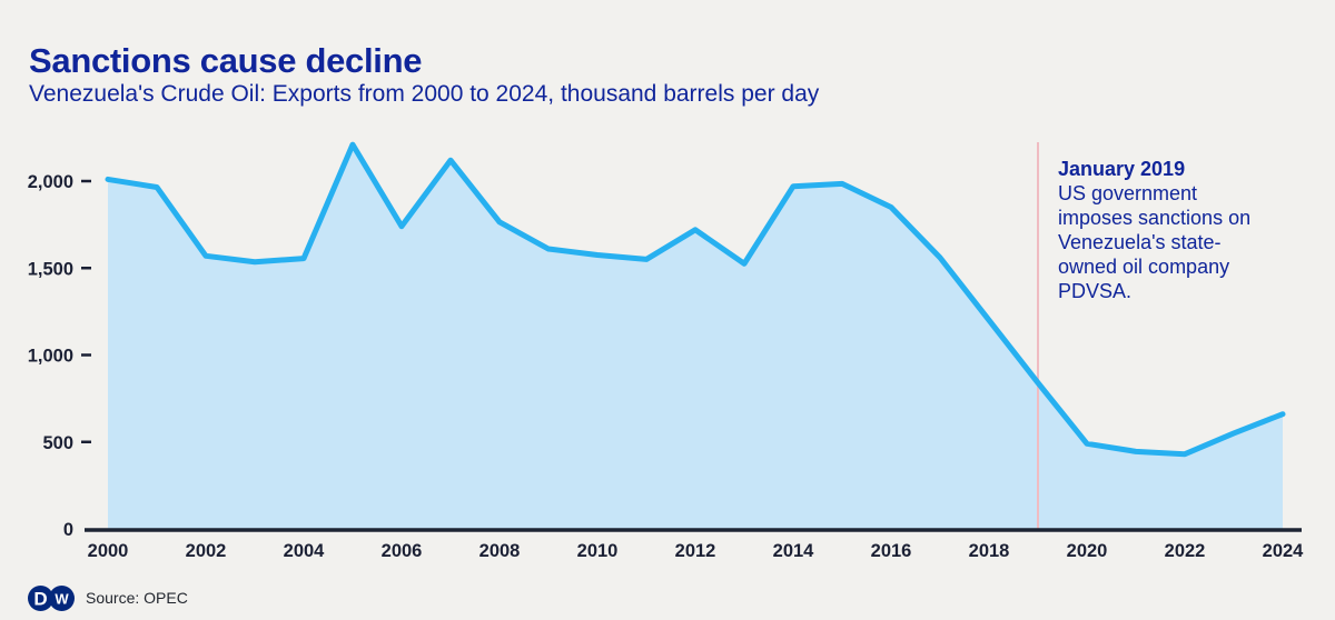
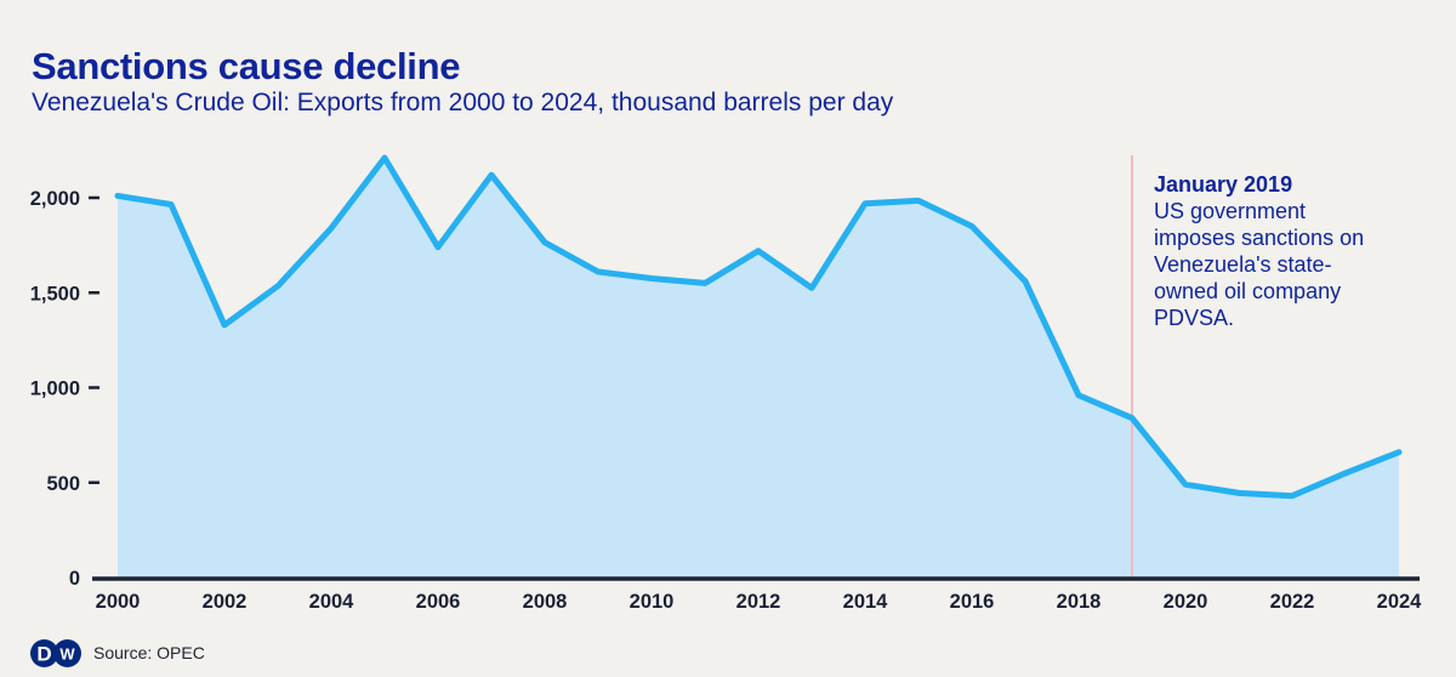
2002: 1570 -> 1330
2004: 1560 -> 1840
2018: 1200 -> 960
